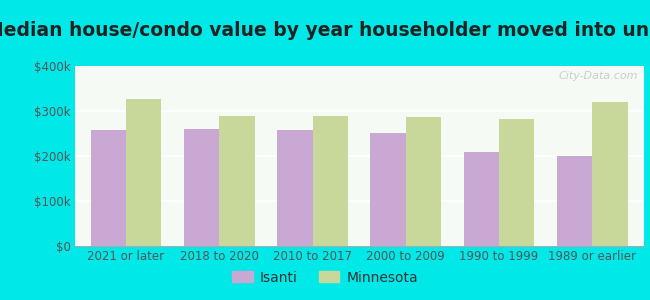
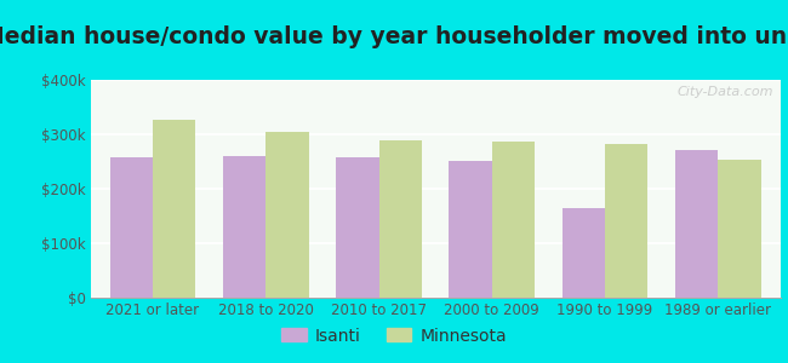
Minnesota/2018 to 2020: $290k -> $305k
Isanti/1990 to 1999: $210k -> $165k
Isanti/1989 or earlier: $200k -> $272k
Minnesota/1989 or earlier: $320k -> $254k
